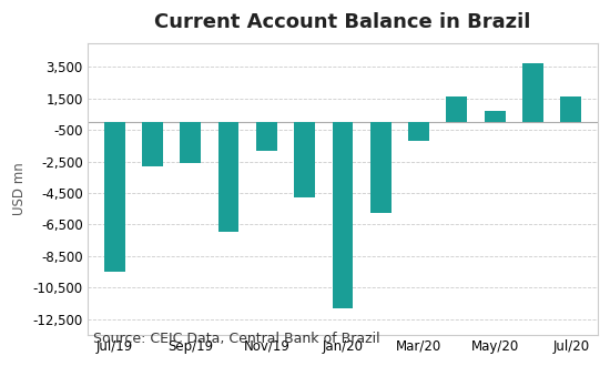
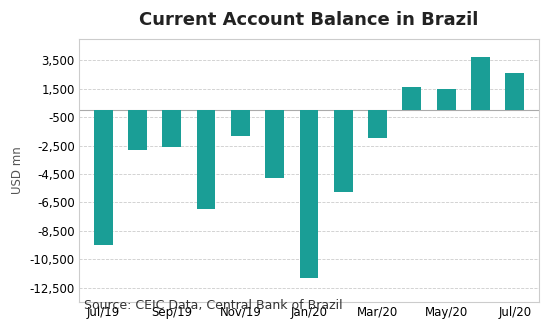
Mar/20: -1,200 -> -2,000
May/20: 700 -> 1,500
Jul/20: 1,600 -> 2,600
